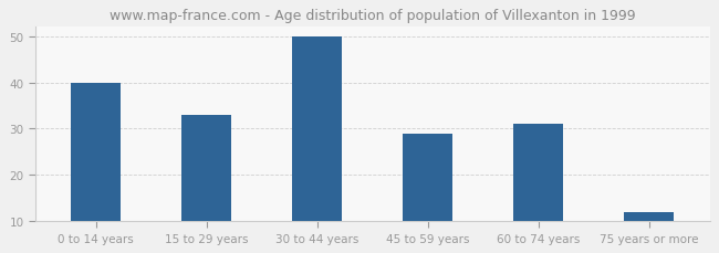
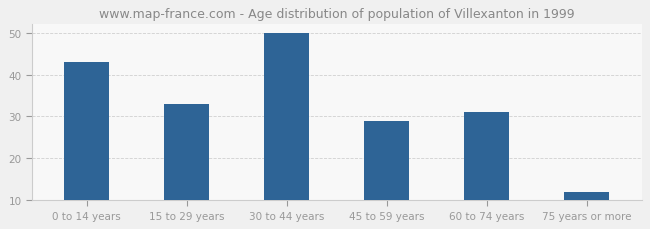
0 to 14 years: 40 -> 43
